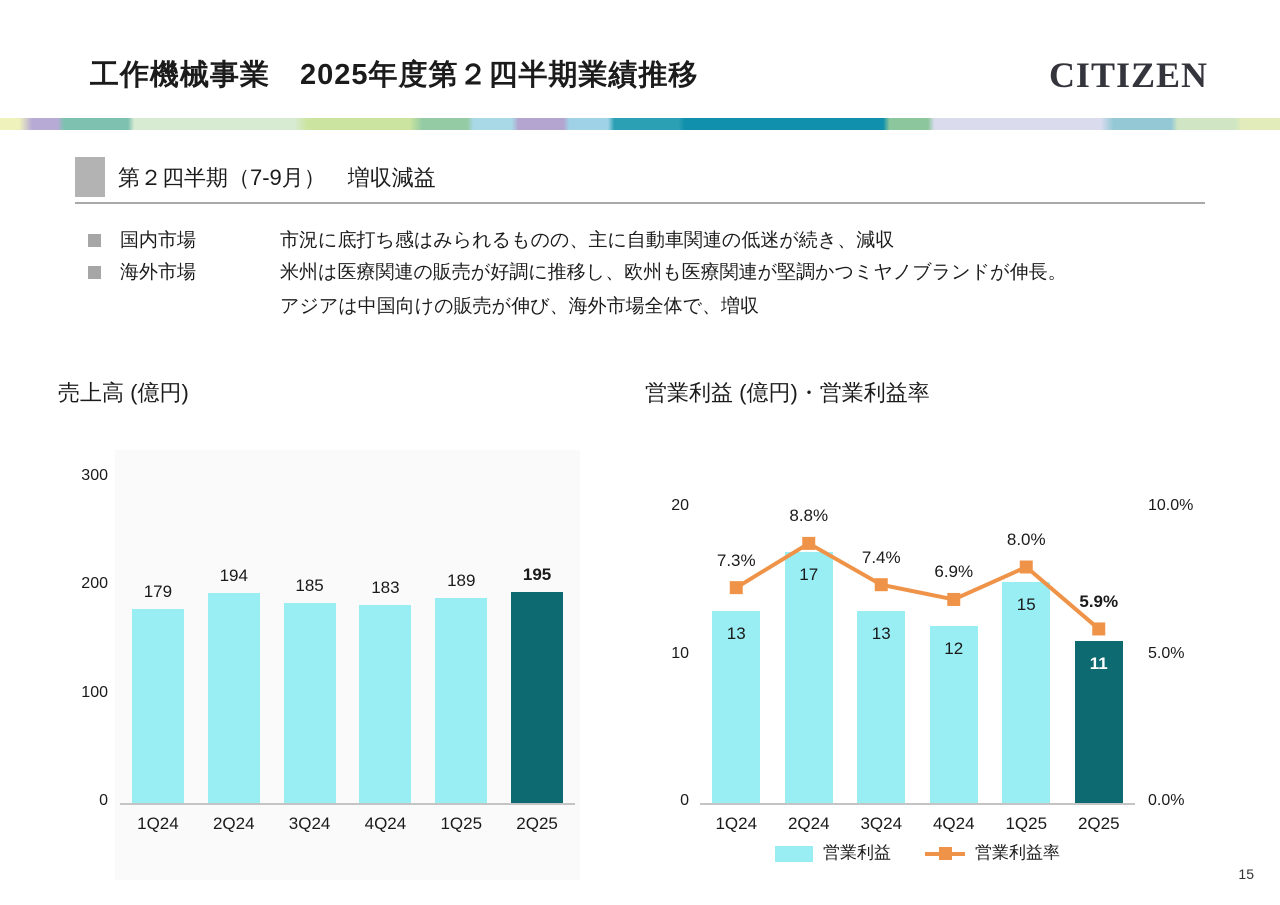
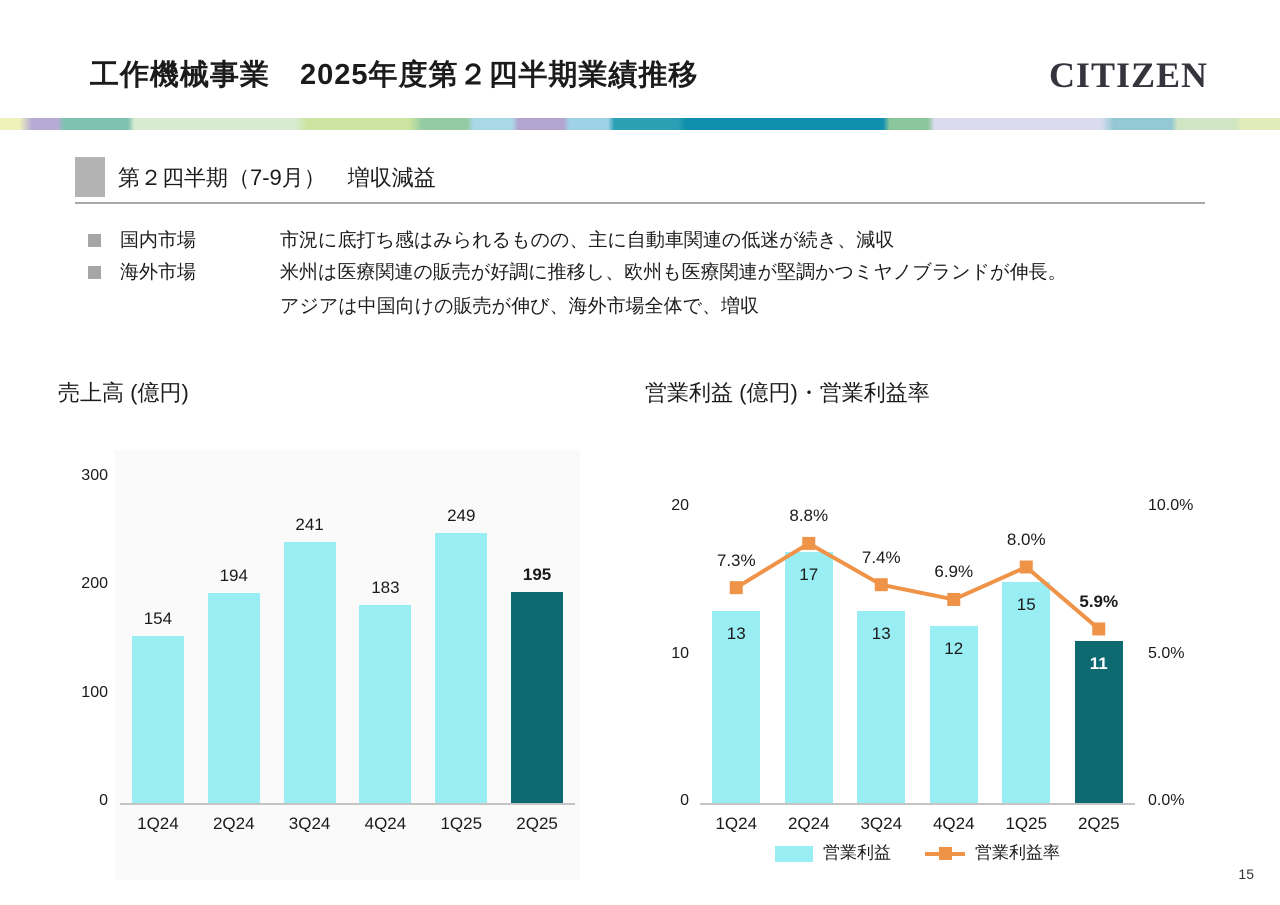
売上高 (億円)/1Q24: 179 -> 154
売上高 (億円)/3Q24: 185 -> 241
売上高 (億円)/1Q25: 189 -> 249
